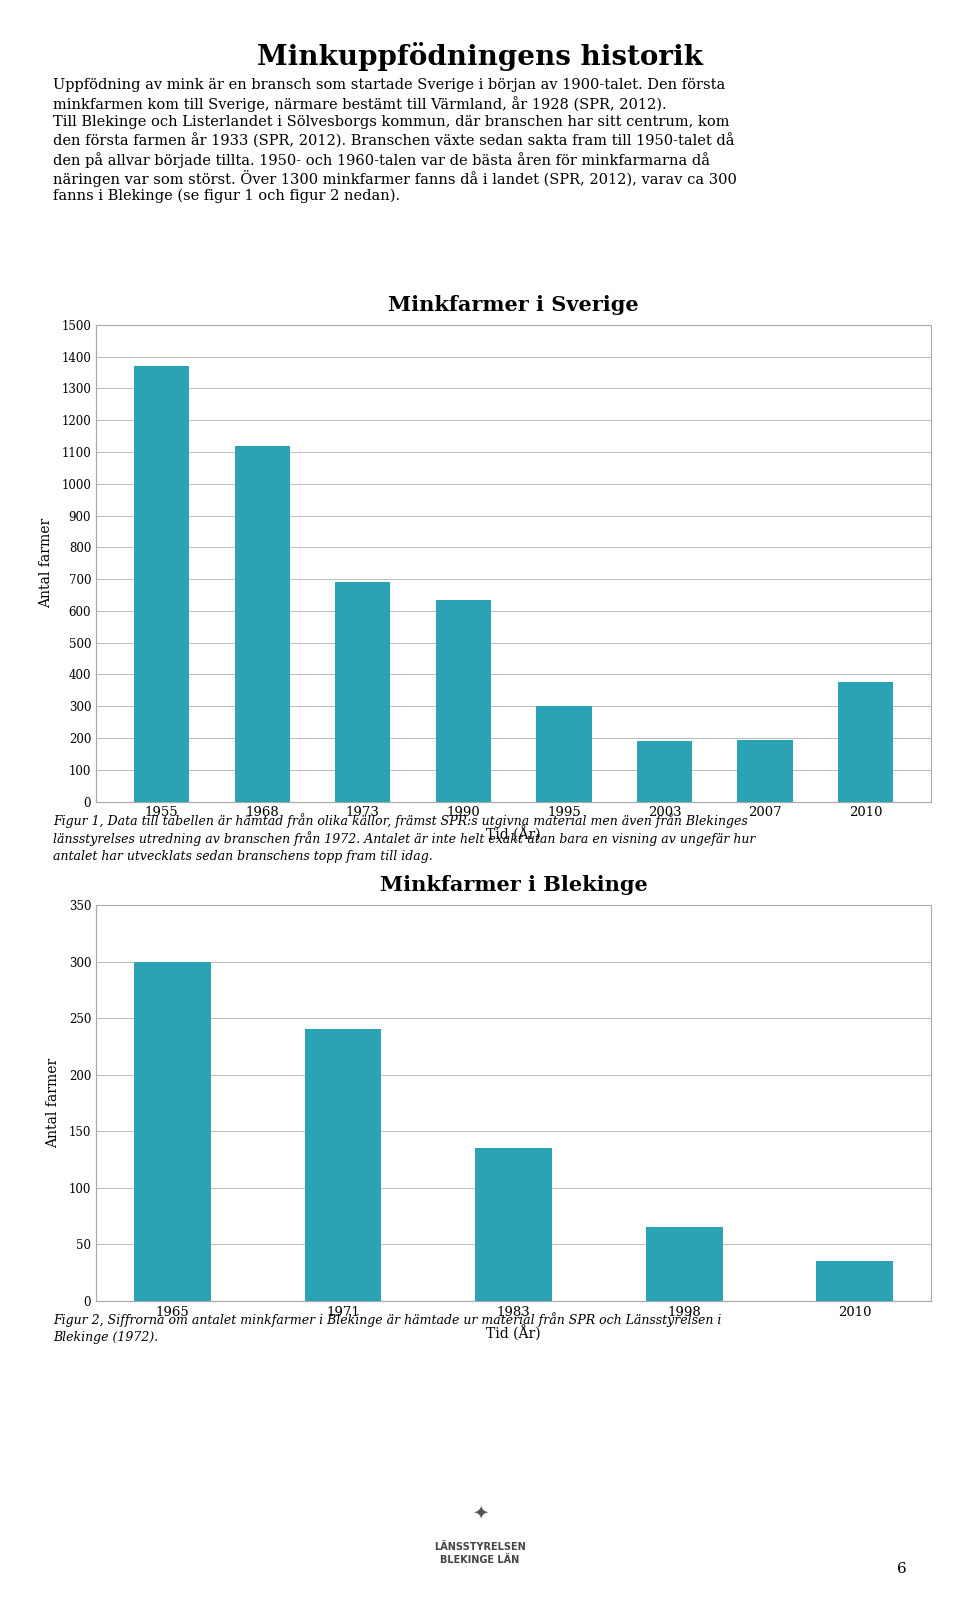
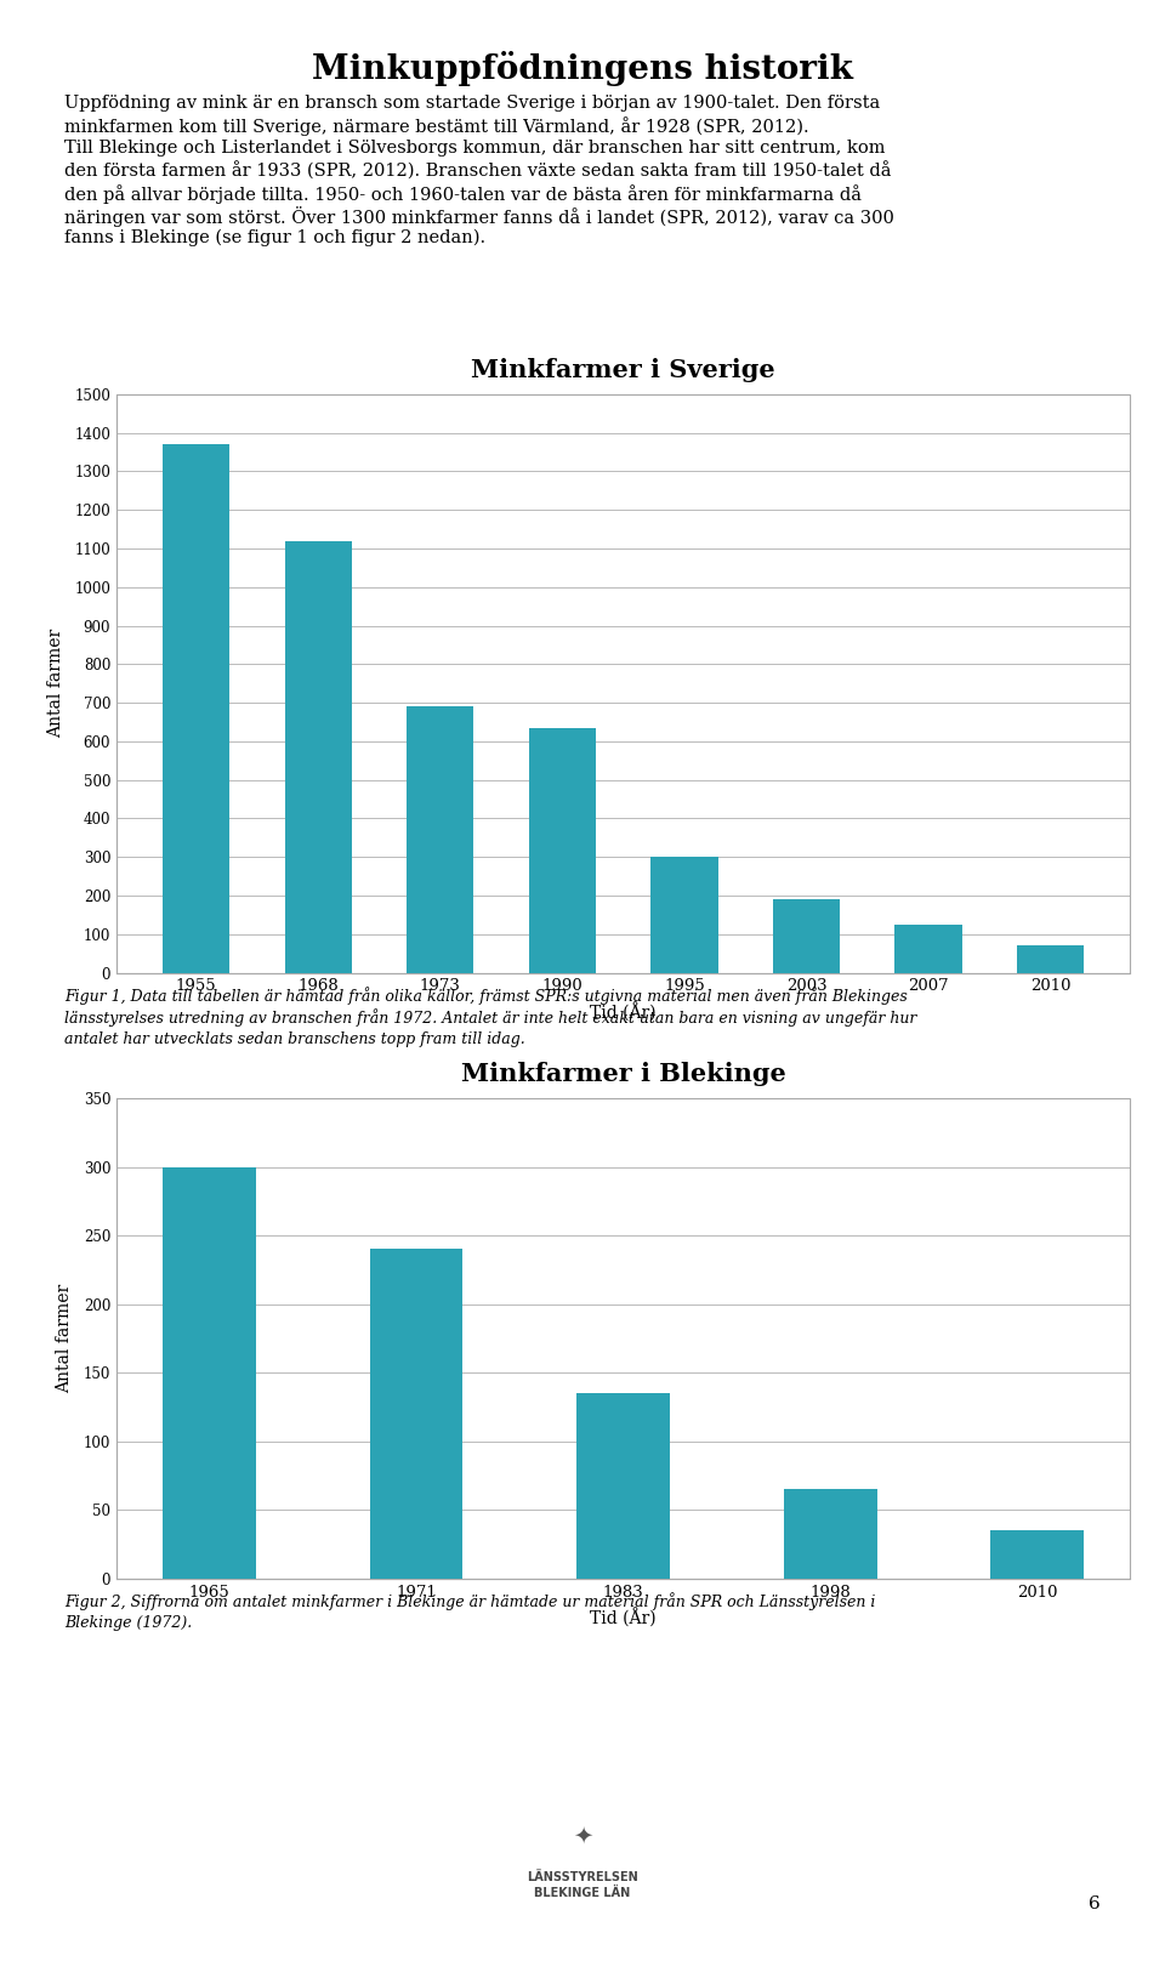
Minkfarmer i Sverige/2007: 195 -> 125
Minkfarmer i Sverige/2010: 375 -> 70
